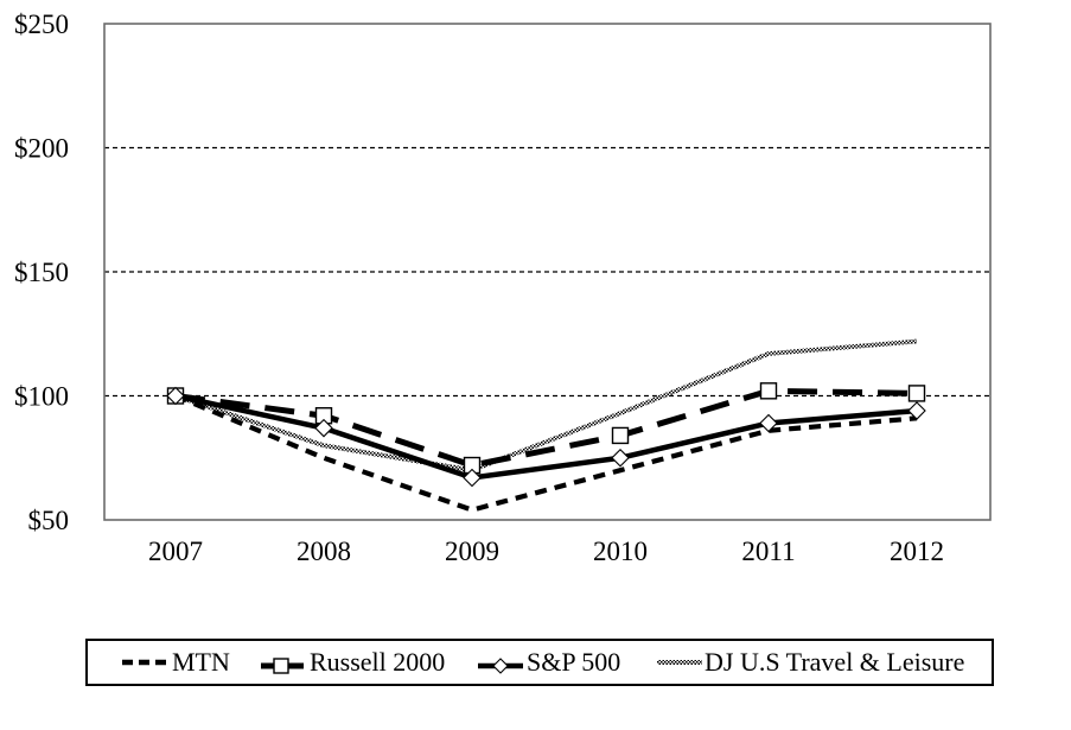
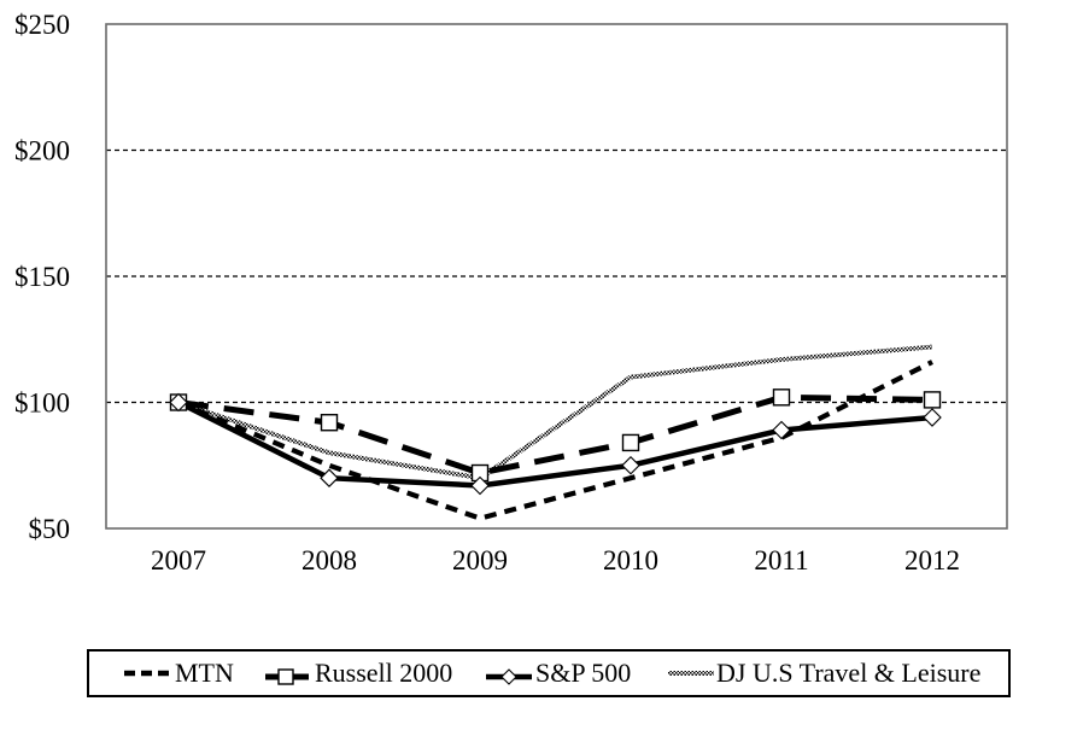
S&P 500/2008: $87 -> $70
DJ U.S Travel & Leisure/2010: $93 -> $110
MTN/2012: $91 -> $116
